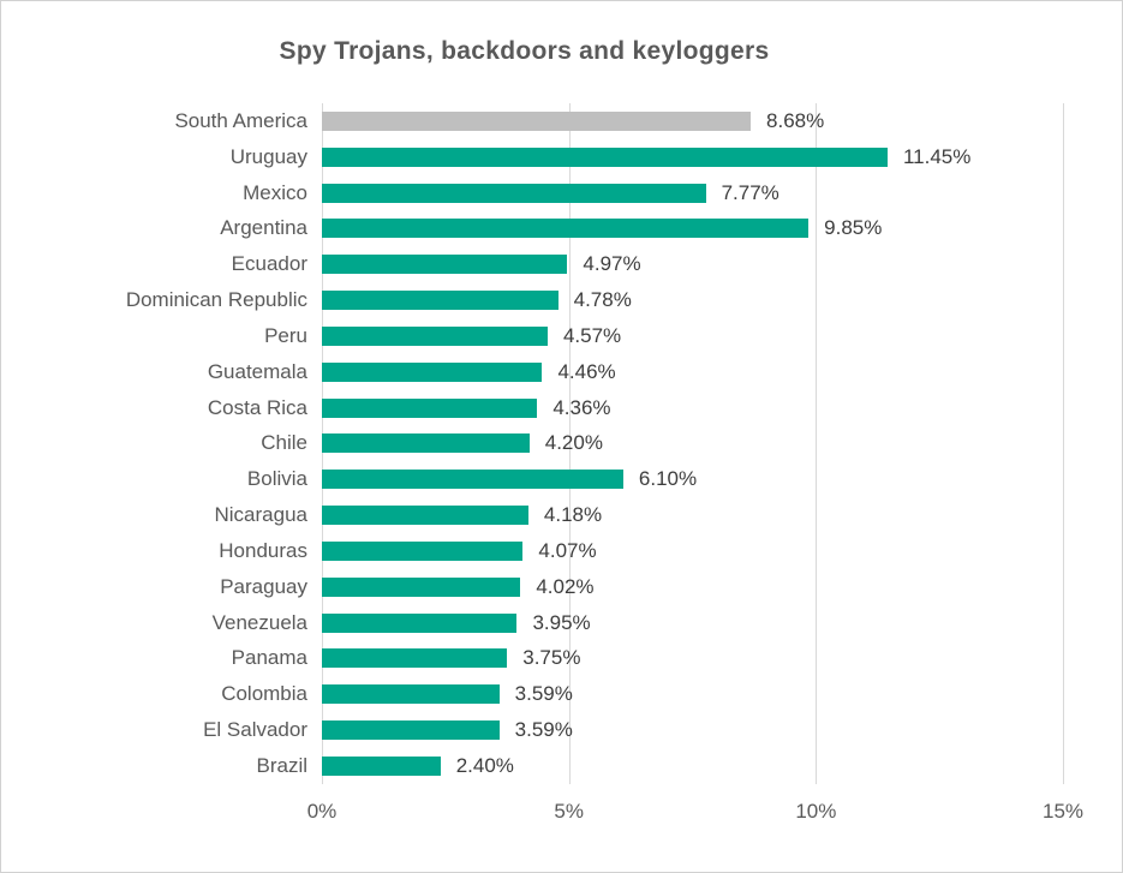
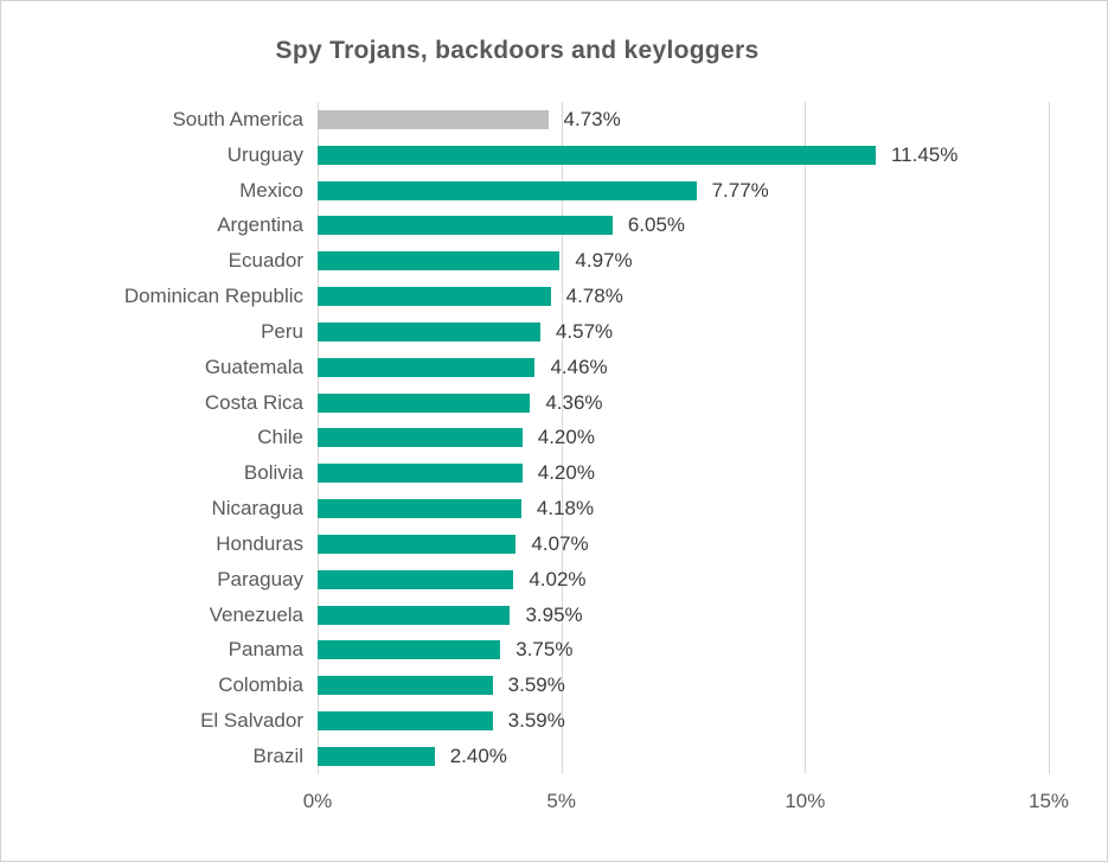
South America: 8.68% -> 4.73%
Argentina: 9.85% -> 6.05%
Bolivia: 6.10% -> 4.20%
